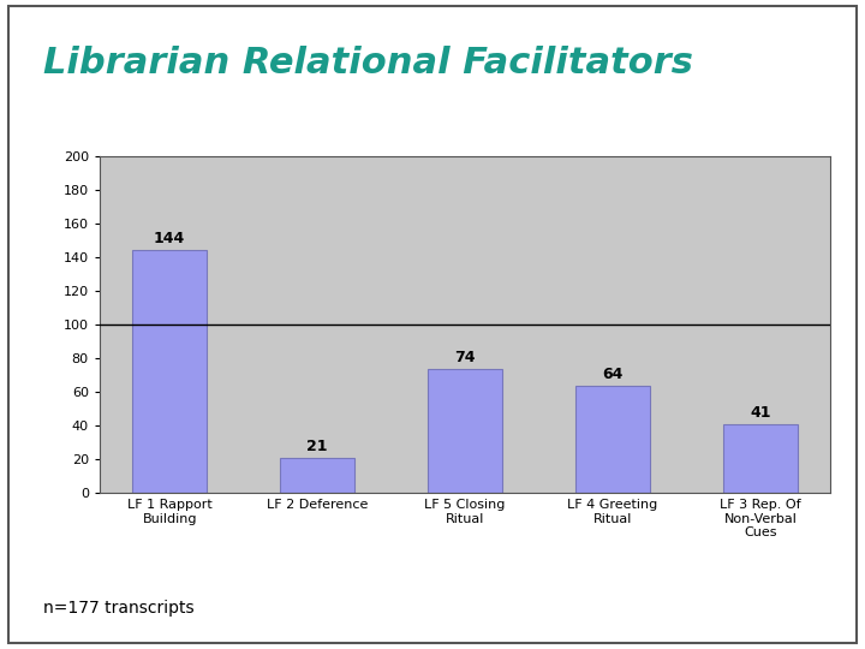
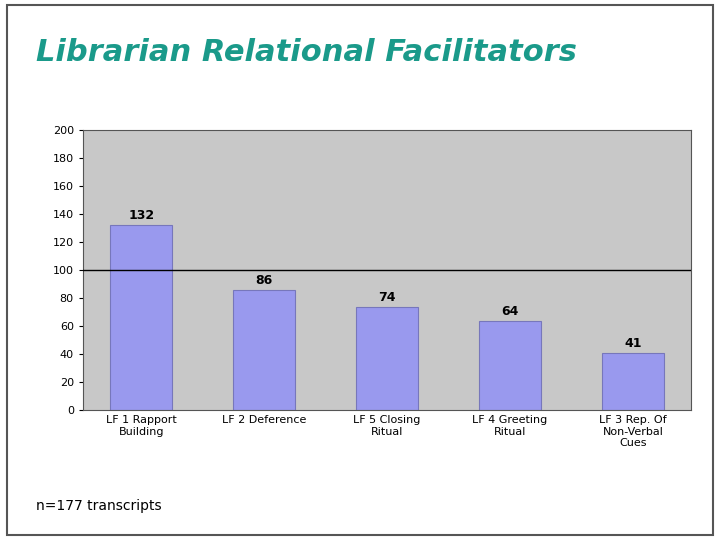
LF 1 Rapport Building: 144 -> 132
LF 2 Deference: 21 -> 86
